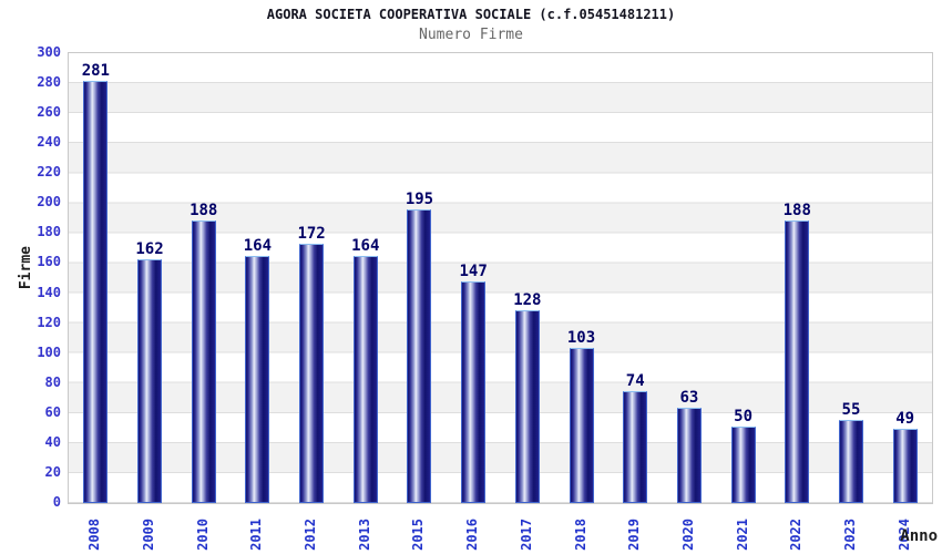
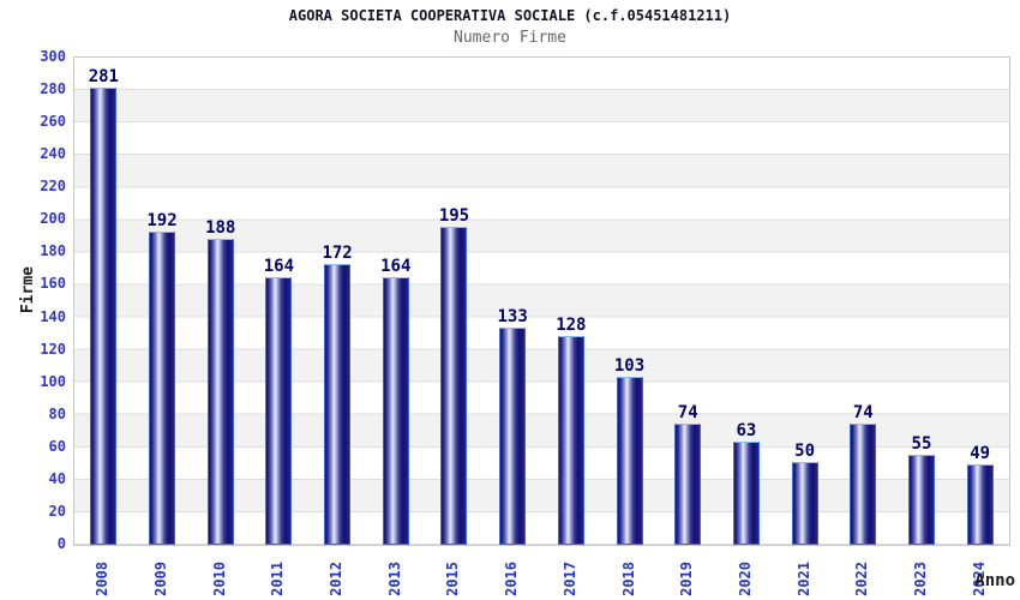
2009: 162 -> 192
2016: 147 -> 133
2022: 188 -> 74
